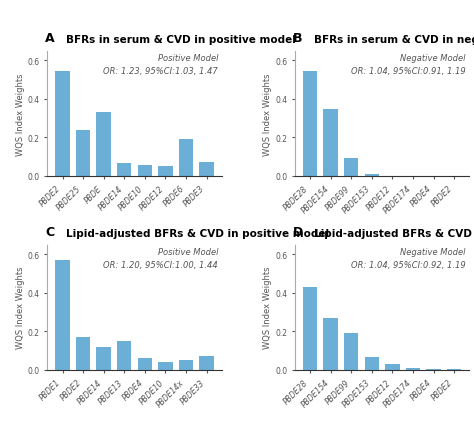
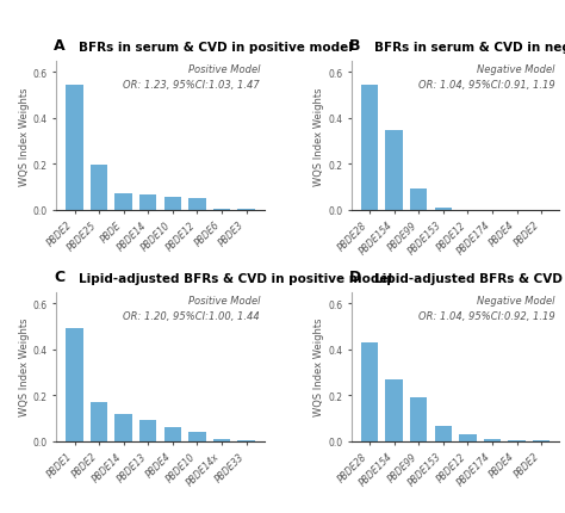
PBDE25: 0.24 -> 0.20
PBDE: 0.33 -> 0.07
PBDE6: 0.19 -> 0.00
PBDE3: 0.07 -> 0.00
PBDE1: 0.57 -> 0.49
PBDE13: 0.15 -> 0.09
PBDE14x: 0.05 -> 0.01
PBDE33: 0.07 -> 0.00
